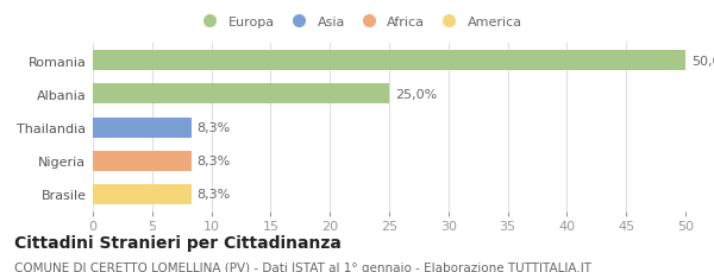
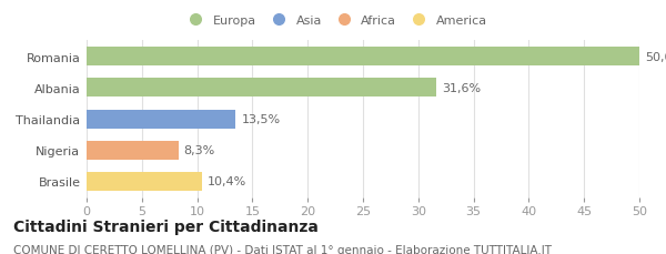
Albania: 25,0% -> 31,6%
Thailandia: 8,3% -> 13,5%
Brasile: 8,3% -> 10,4%
